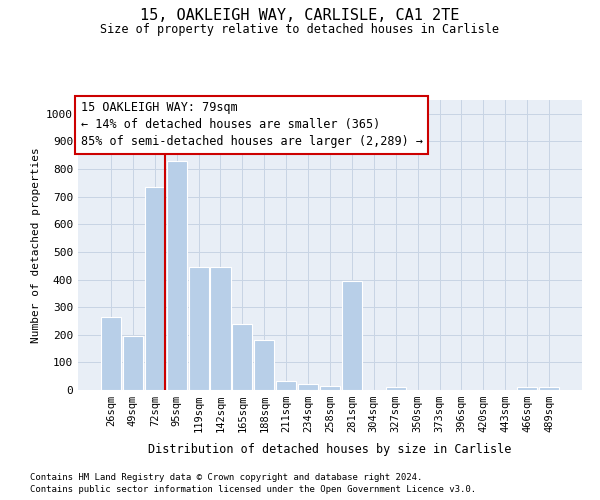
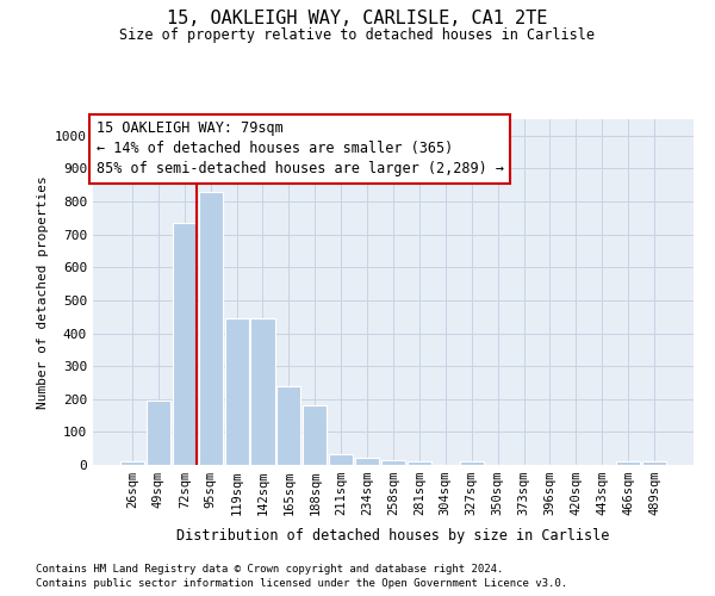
26sqm: 265 -> 10
281sqm: 395 -> 10
